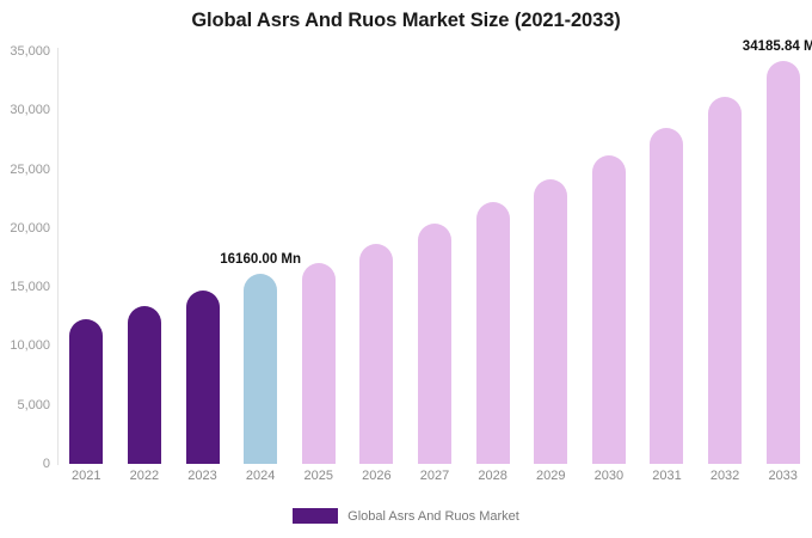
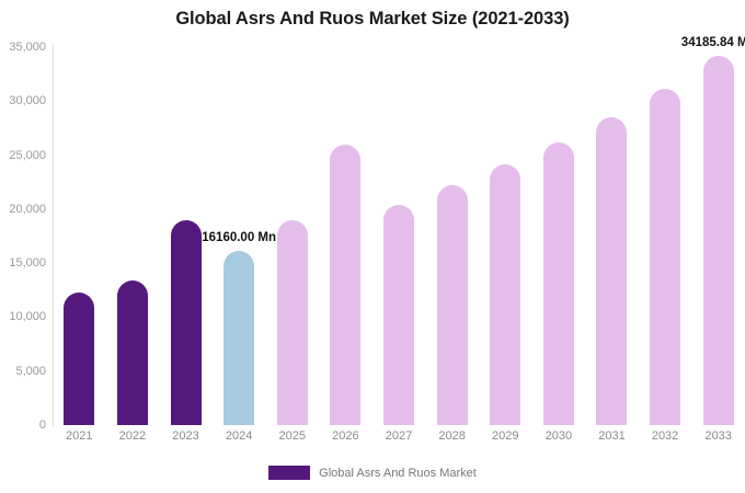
2023: 15000 -> 19000
2025: 17000 -> 19000
2026: 19000 -> 26000
